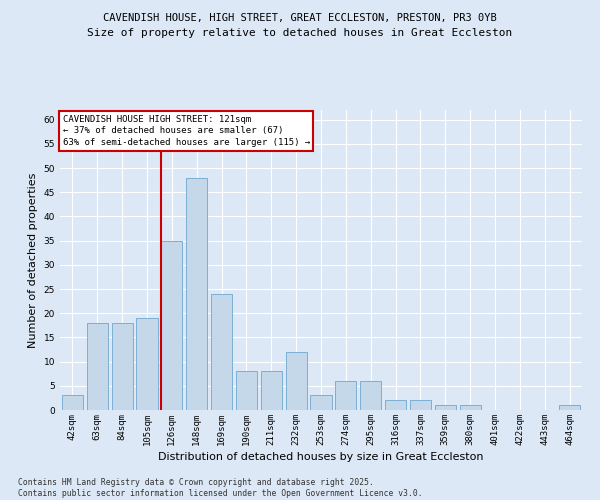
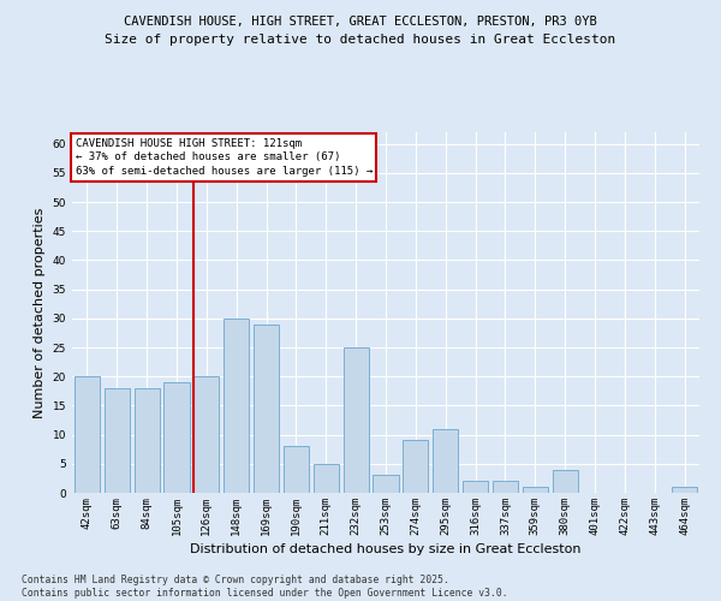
42sqm: 3 -> 20
126sqm: 35 -> 20
148sqm: 48 -> 30
169sqm: 24 -> 29
211sqm: 8 -> 5
232sqm: 12 -> 25
274sqm: 6 -> 9
295sqm: 6 -> 11
380sqm: 1 -> 4
